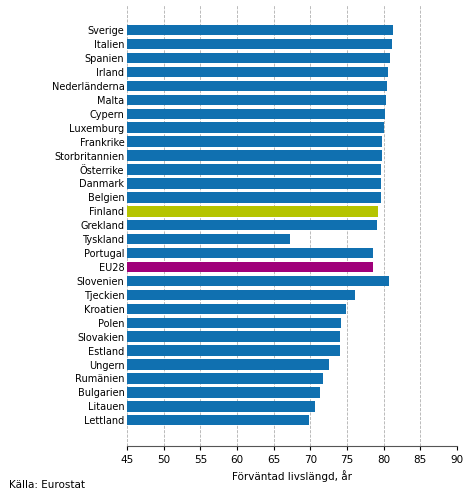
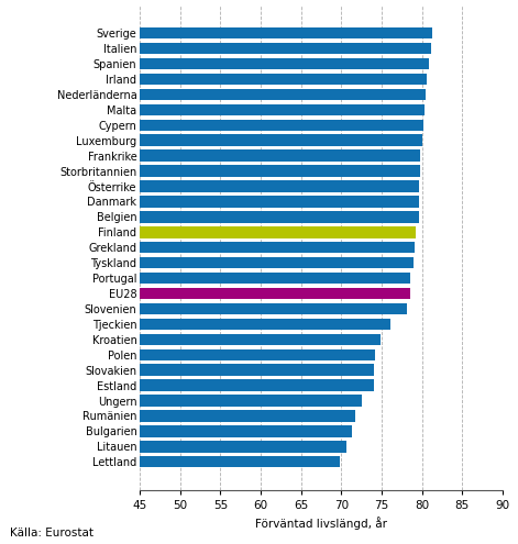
Tyskland: 67.2 -> 79.0
Slovenien: 80.8 -> 78.2
